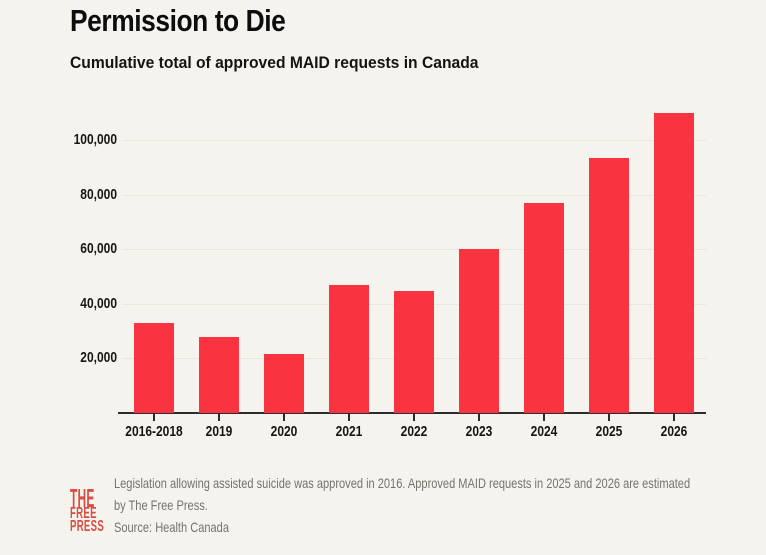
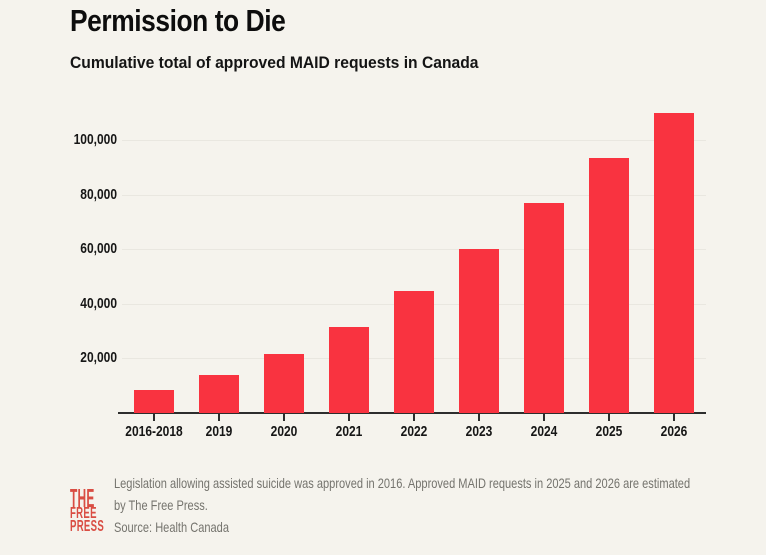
2016-2018: 33000 -> 8000
2019: 28000 -> 14000
2021: 47000 -> 32000
